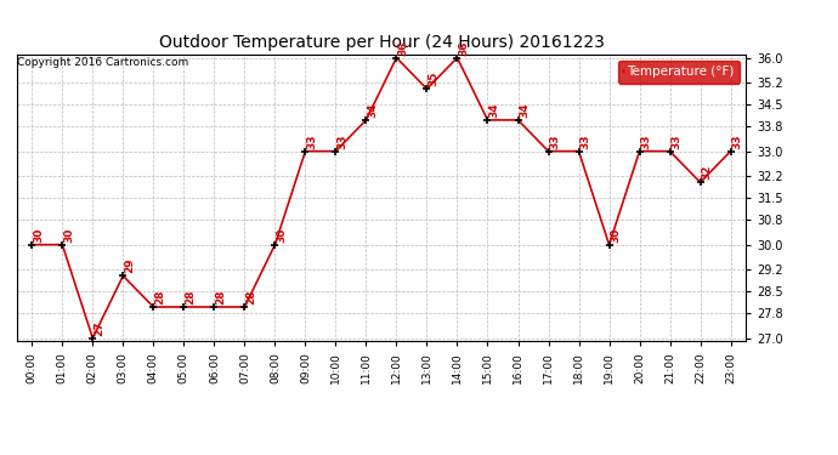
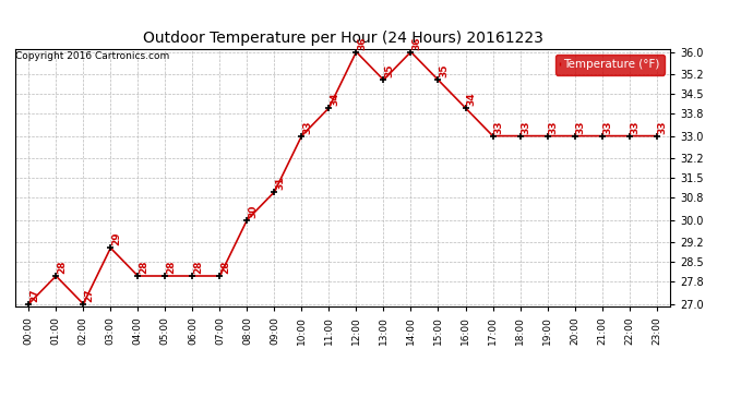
00:00: 30 -> 27
01:00: 30 -> 28
09:00: 33 -> 31
15:00: 34 -> 35
19:00: 30 -> 33
22:00: 32 -> 33
